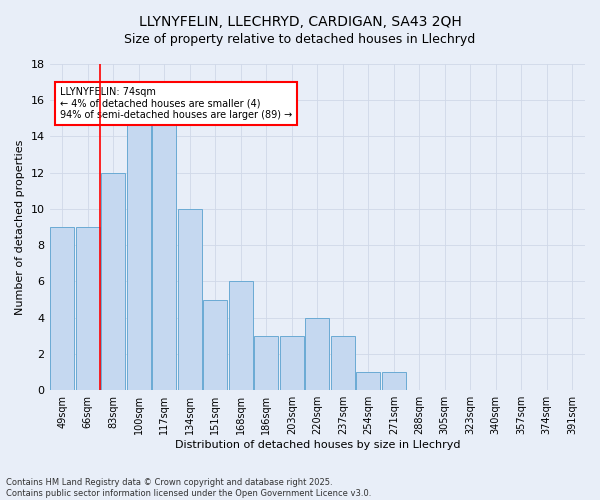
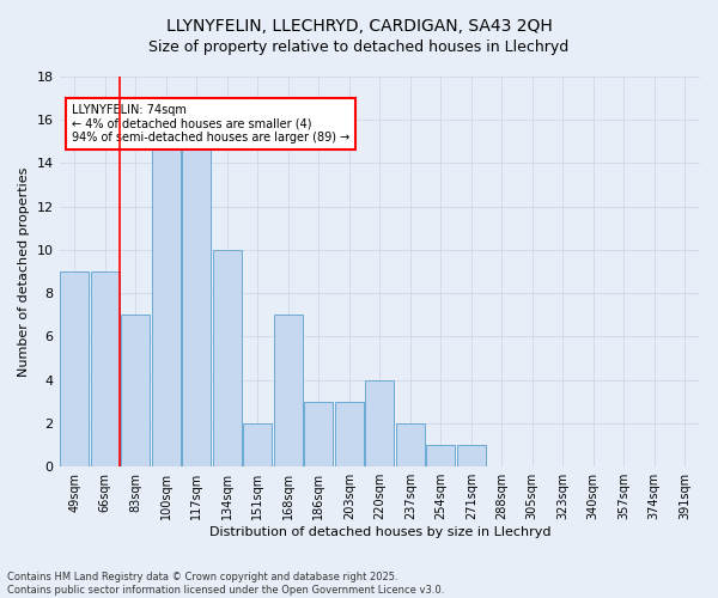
83sqm: 12 -> 7
151sqm: 5 -> 2
168sqm: 6 -> 7
237sqm: 3 -> 2
